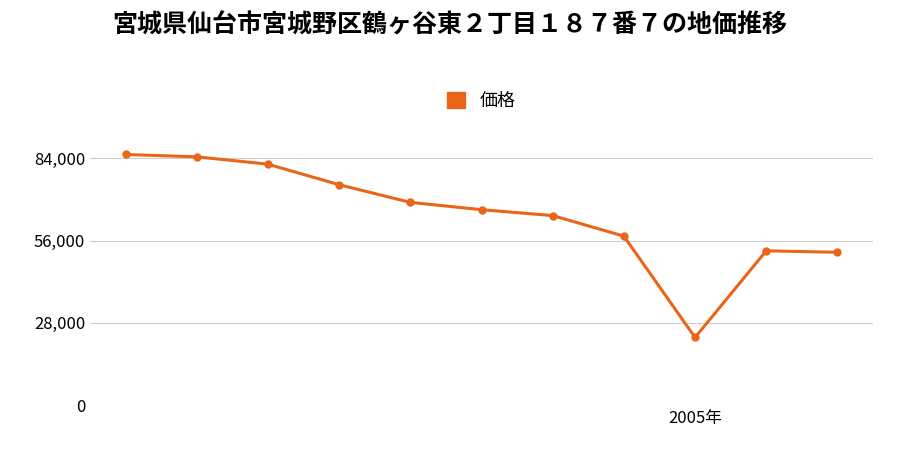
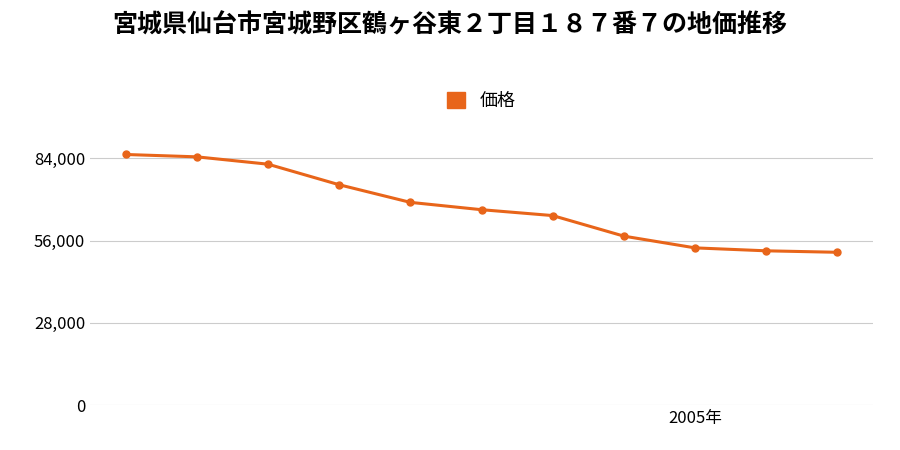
2005年: 23,000 -> 53,500
